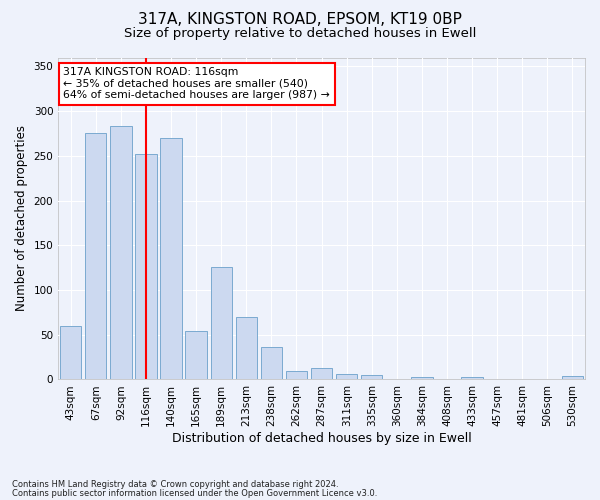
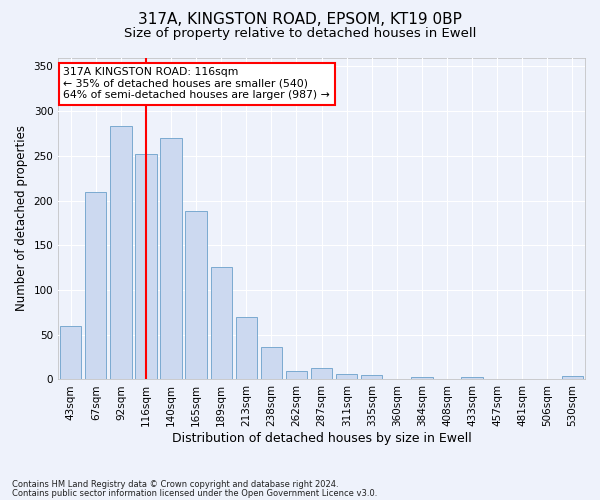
67sqm: 276 -> 210
165sqm: 54 -> 188
